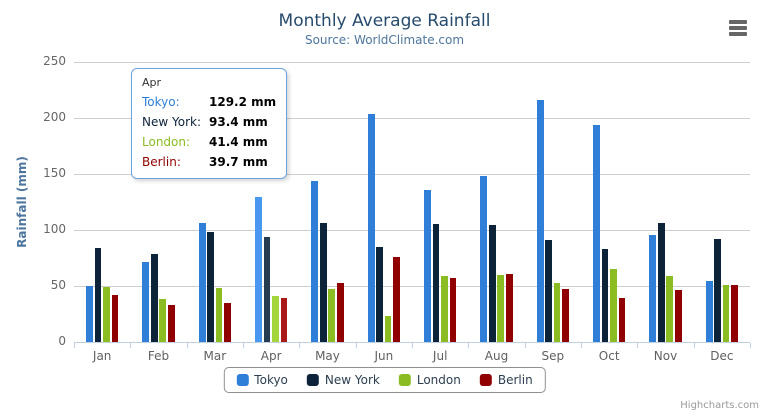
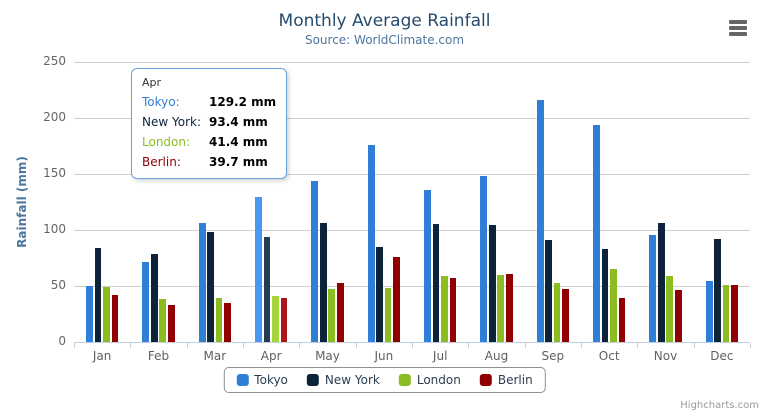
London/Mar: 48 -> 39
Tokyo/Jun: 204 -> 176
London/Jun: 23 -> 48
